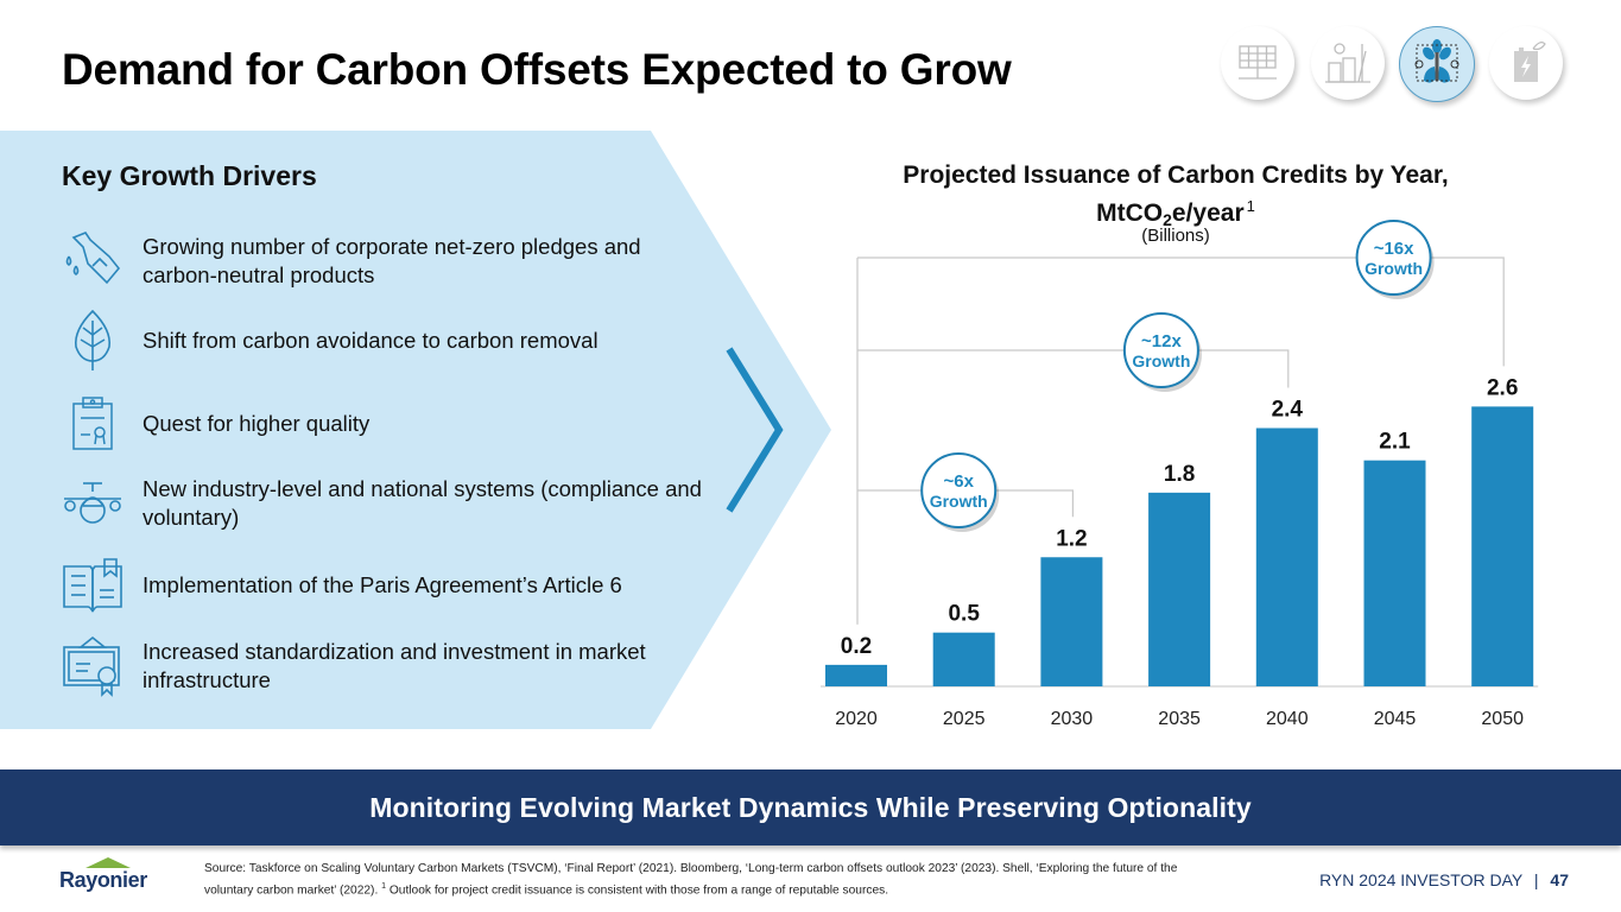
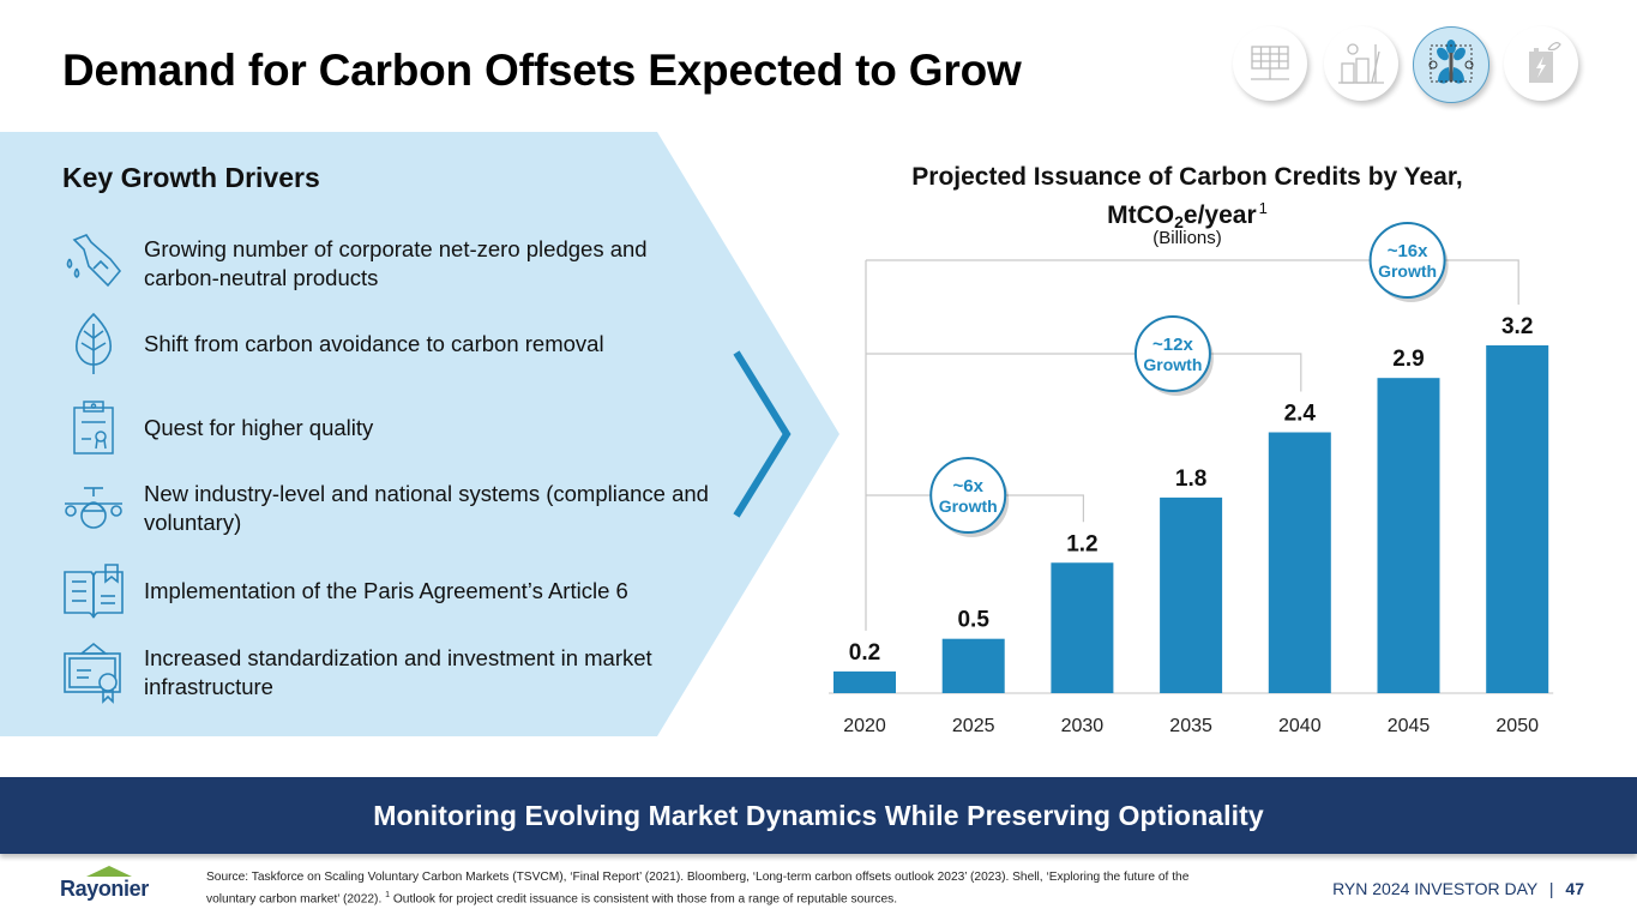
2045: 2.1 -> 2.9
2050: 2.6 -> 3.2
